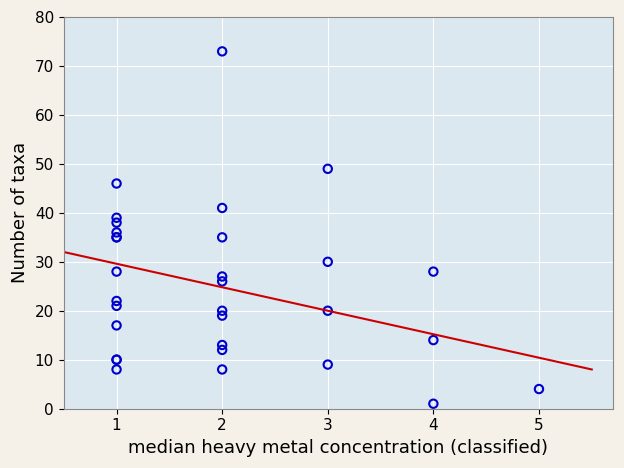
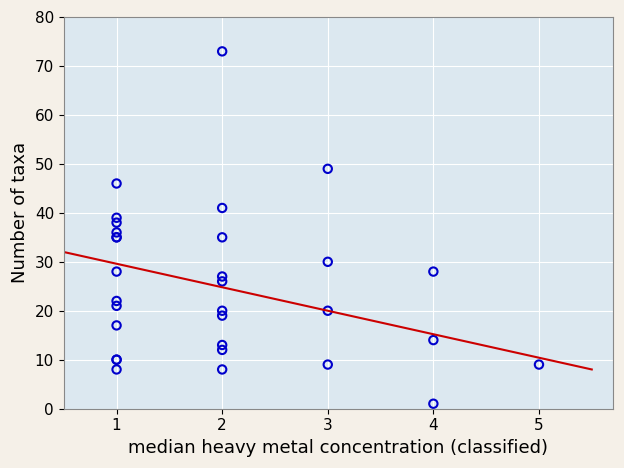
5: 4 -> 9
